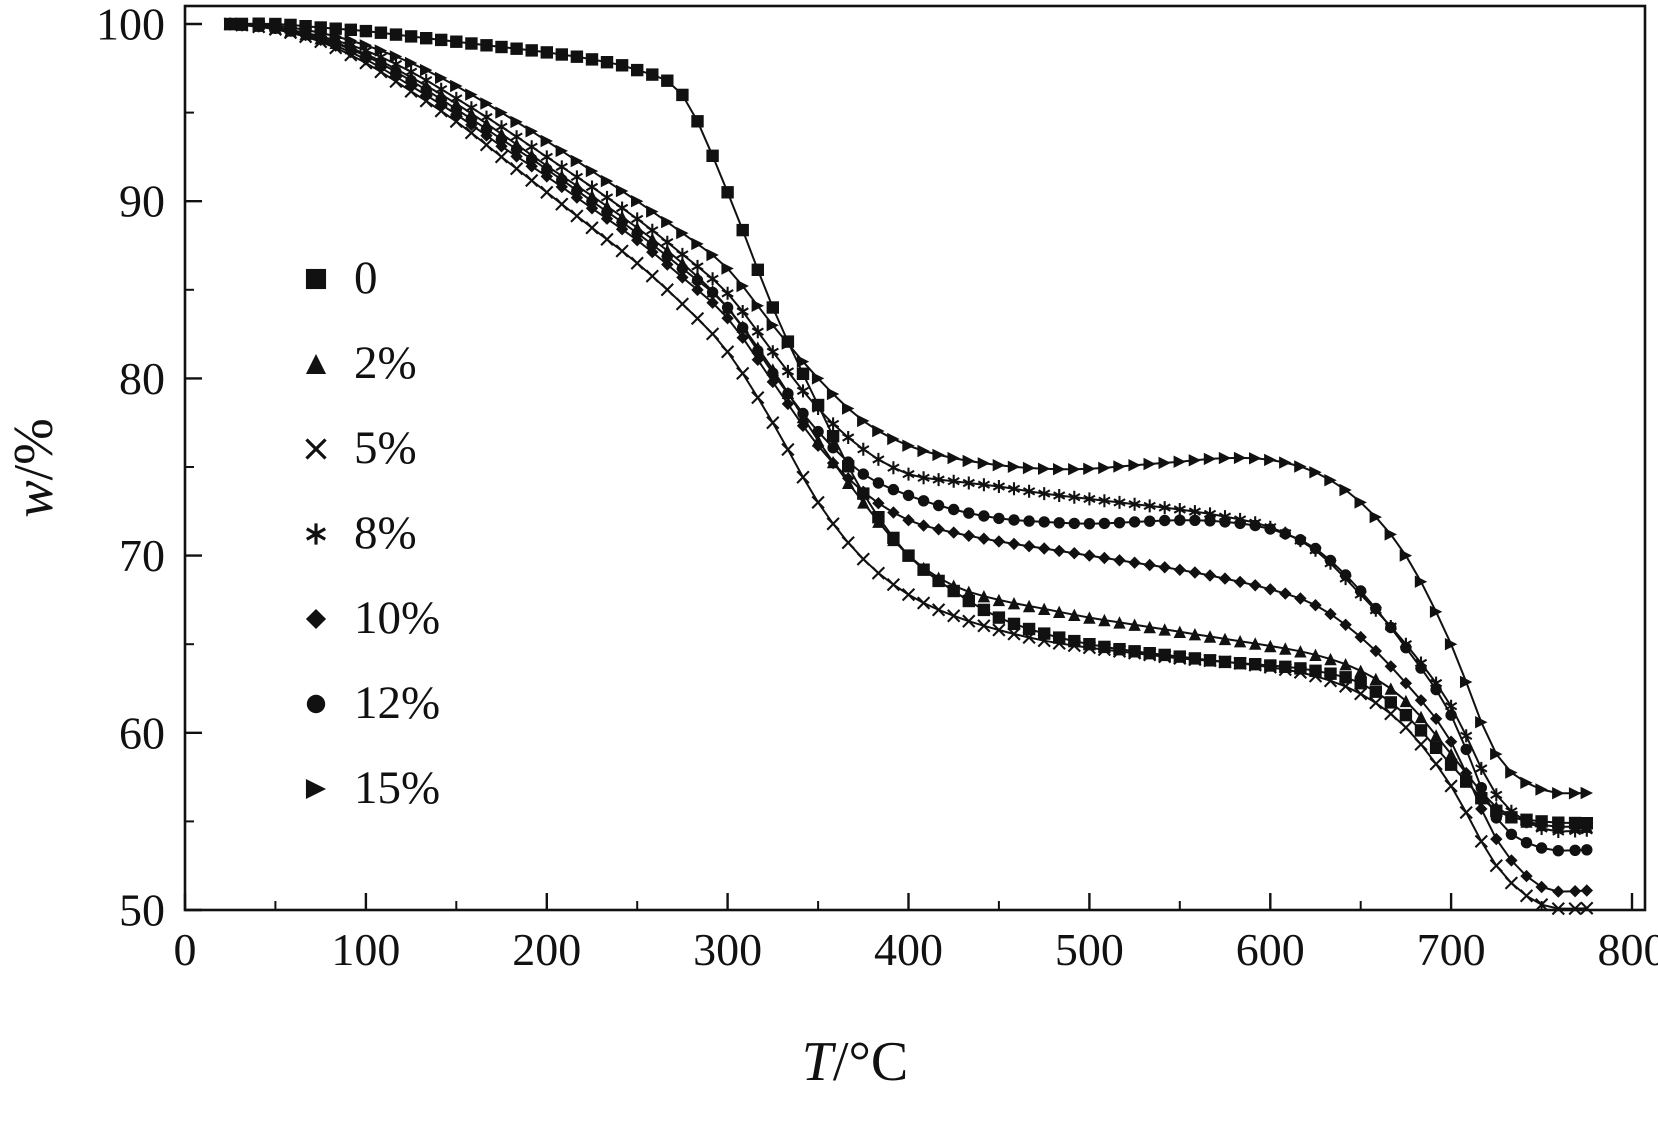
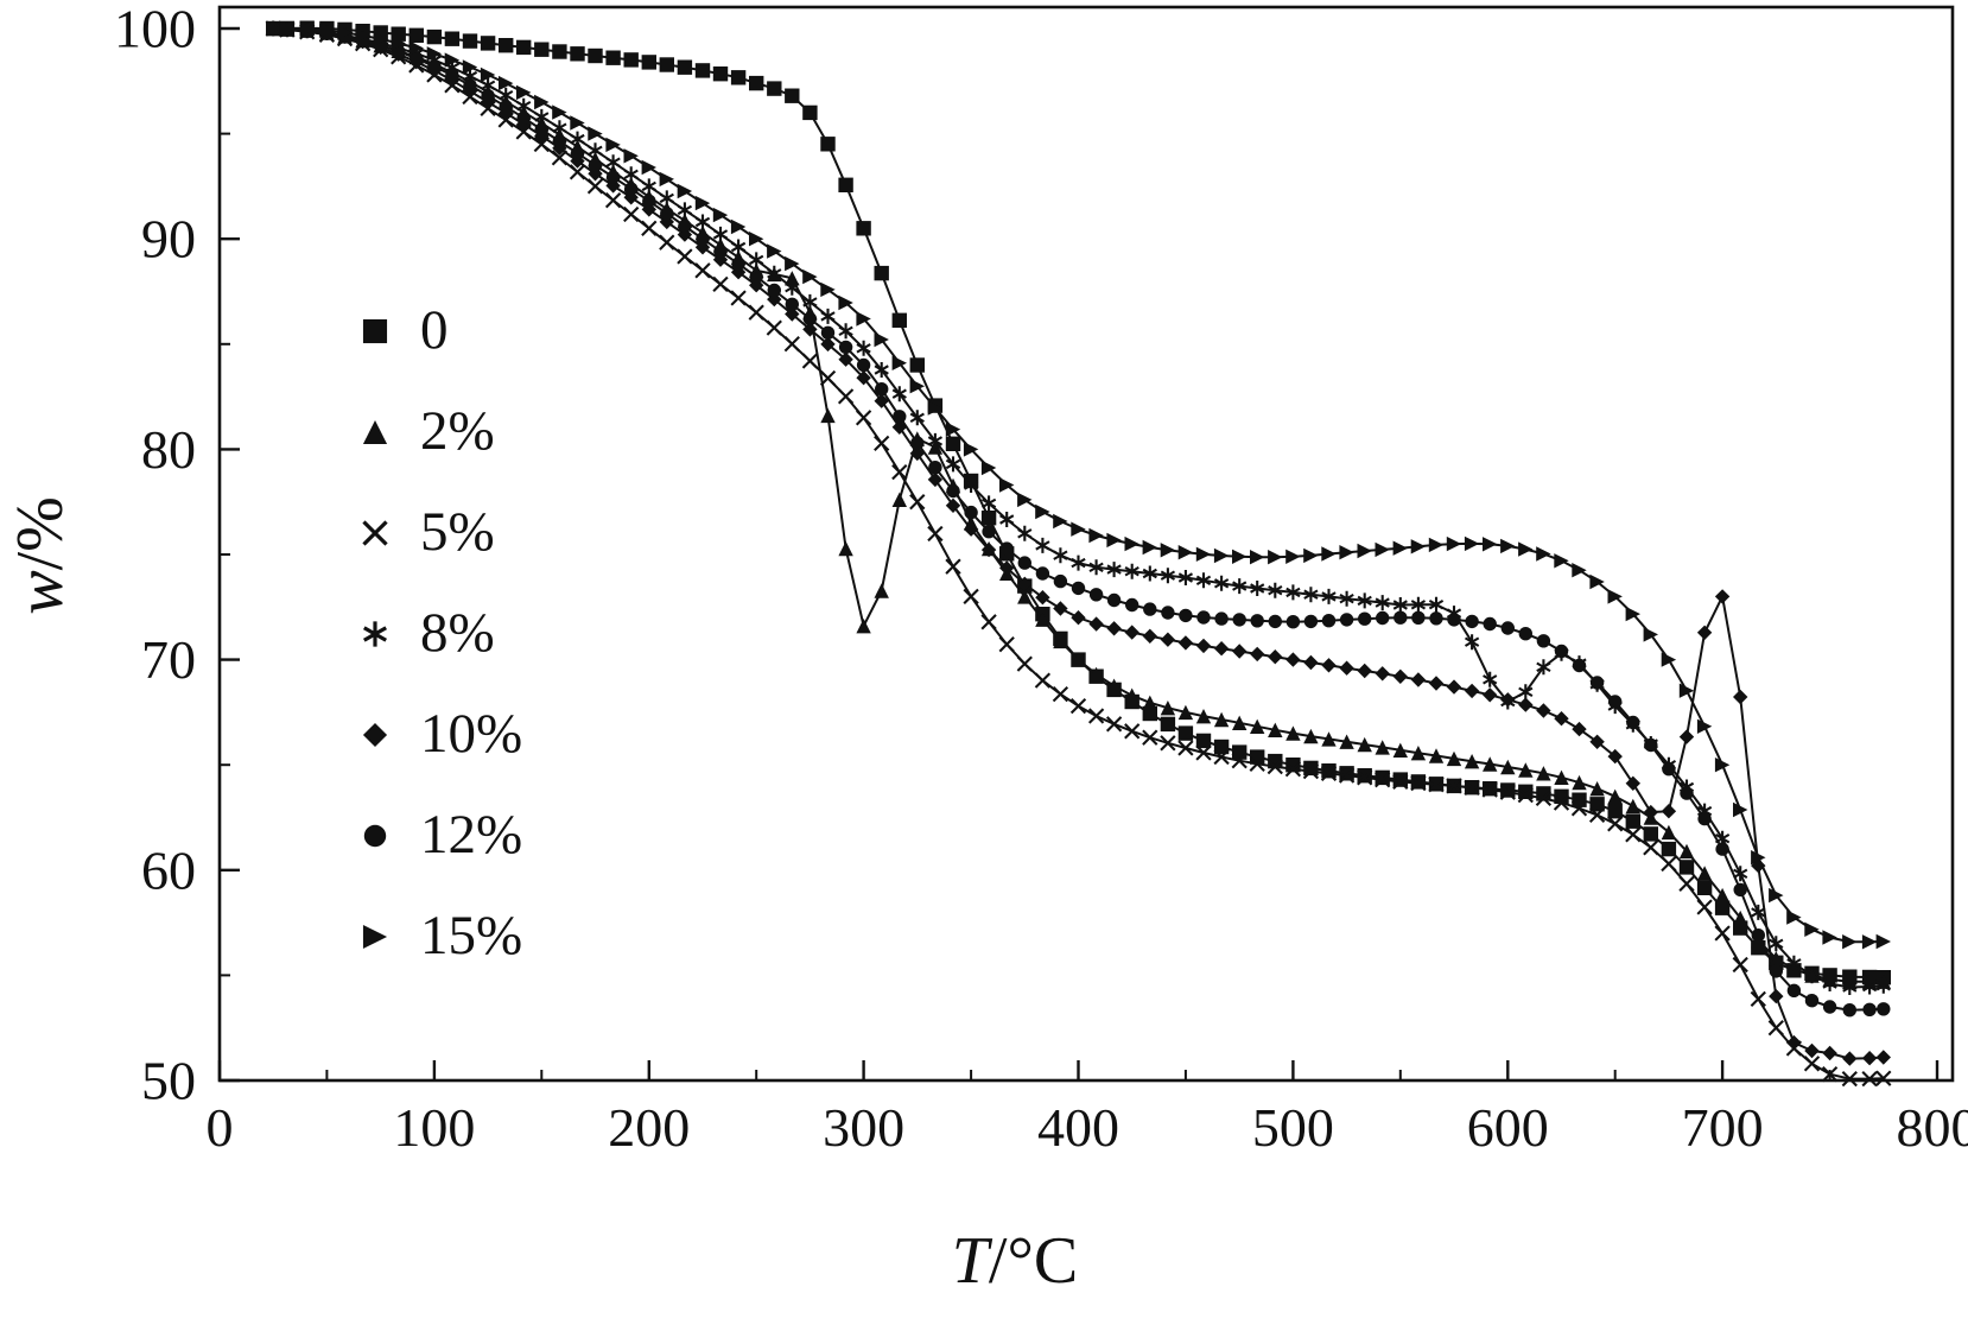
2%/300: 84.0 -> 71.6
8%/600: 71.6 -> 68.0
10%/700: 59.5 -> 73.0
